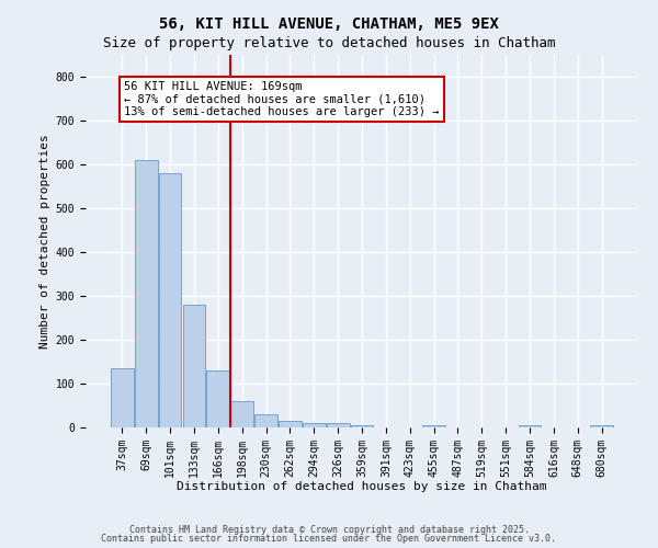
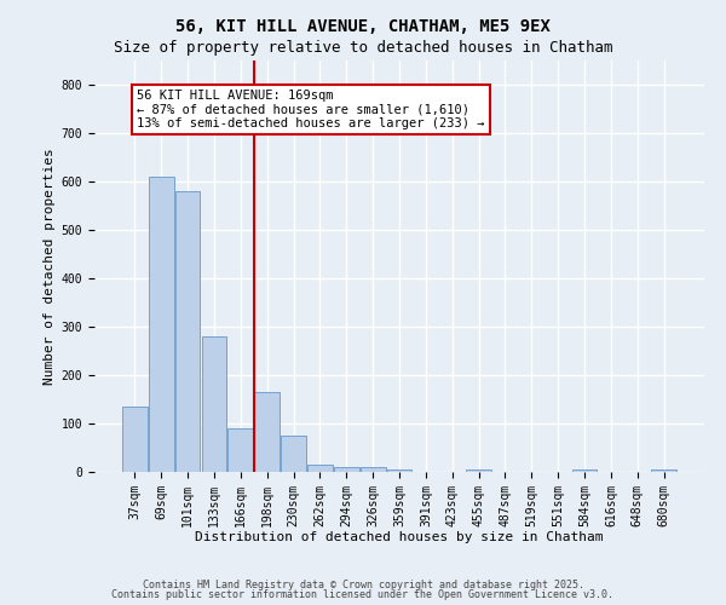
166sqm: 130 -> 90
198sqm: 60 -> 165
230sqm: 30 -> 75
